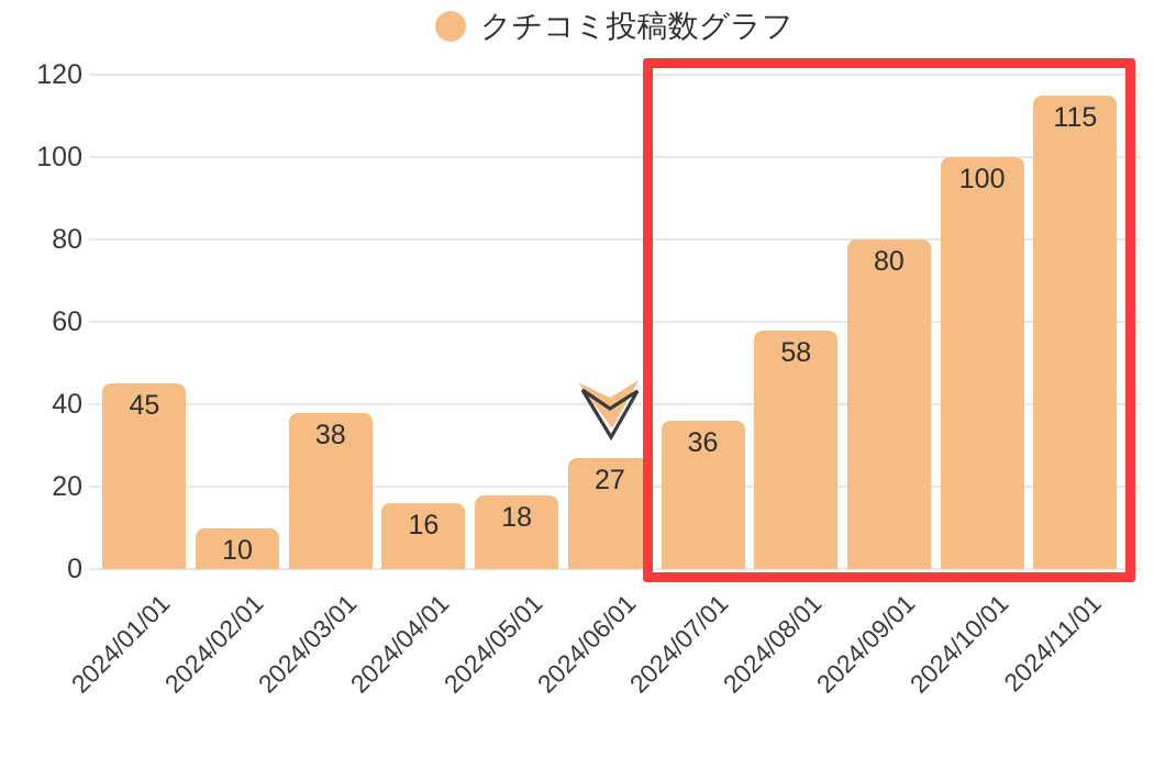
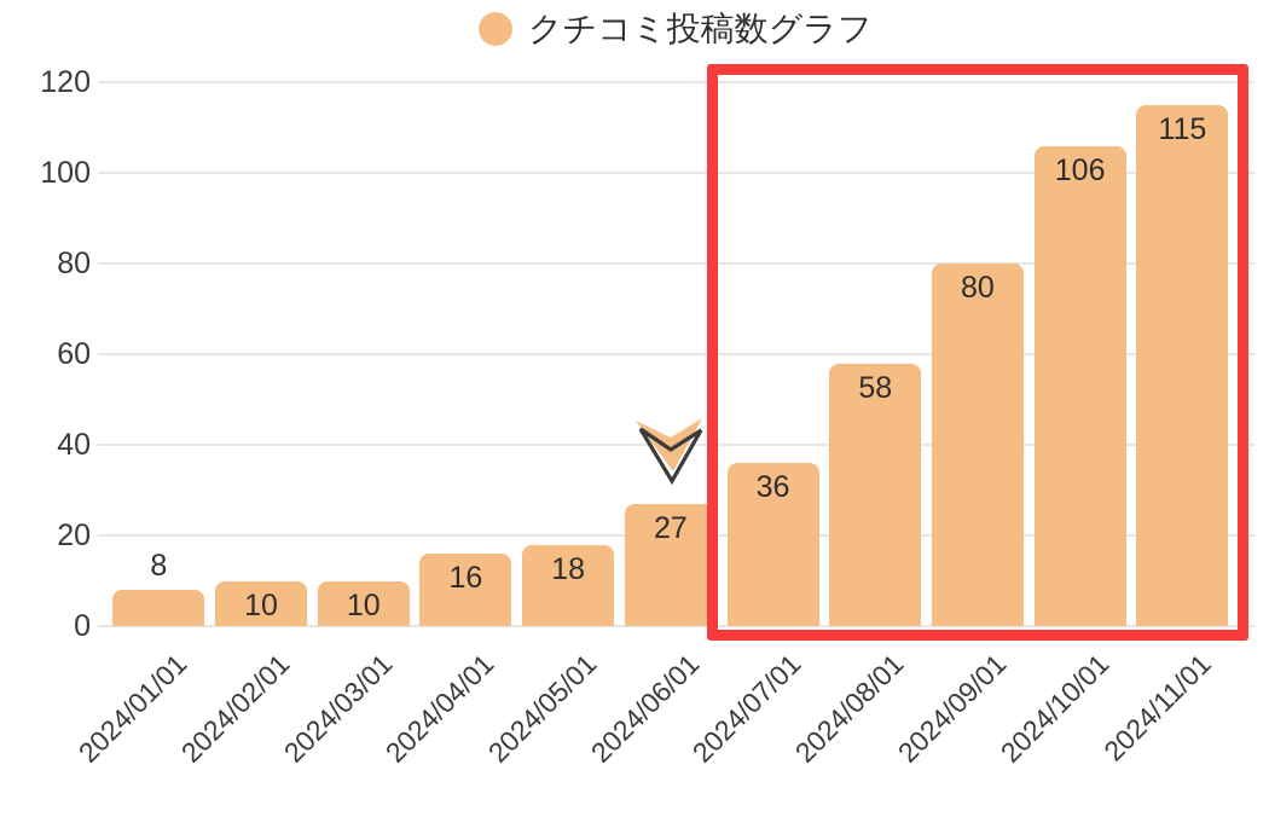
2024/01/01: 45 -> 8
2024/03/01: 38 -> 10
2024/10/01: 100 -> 106
